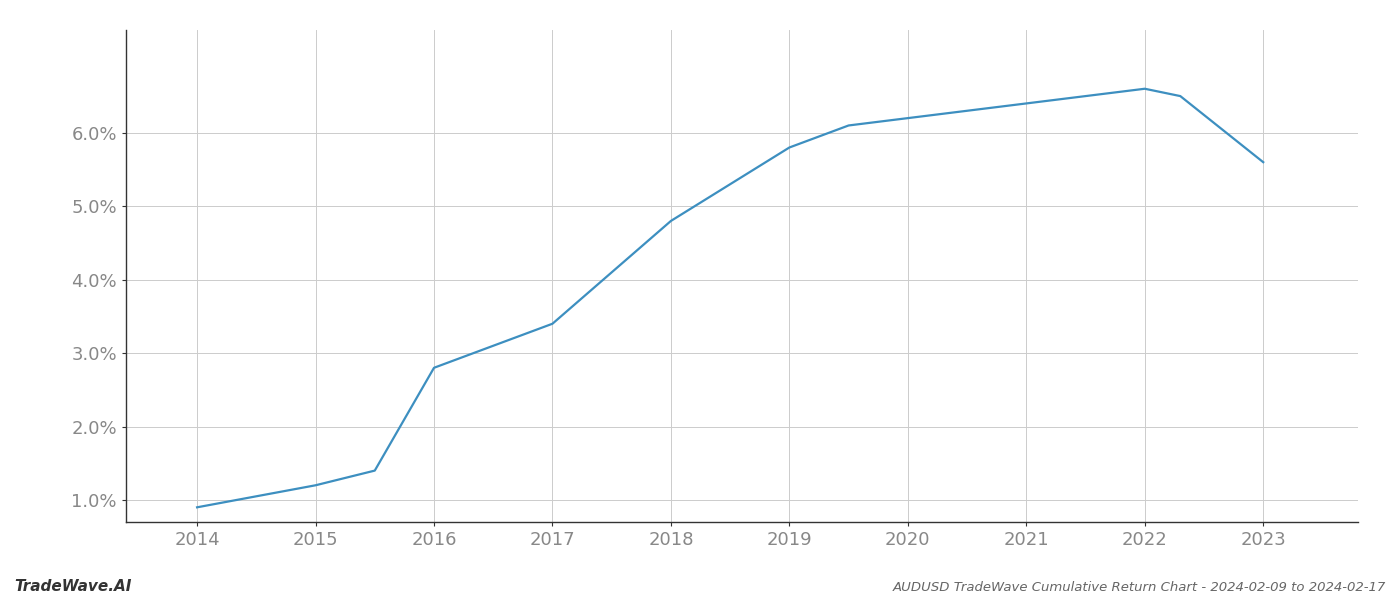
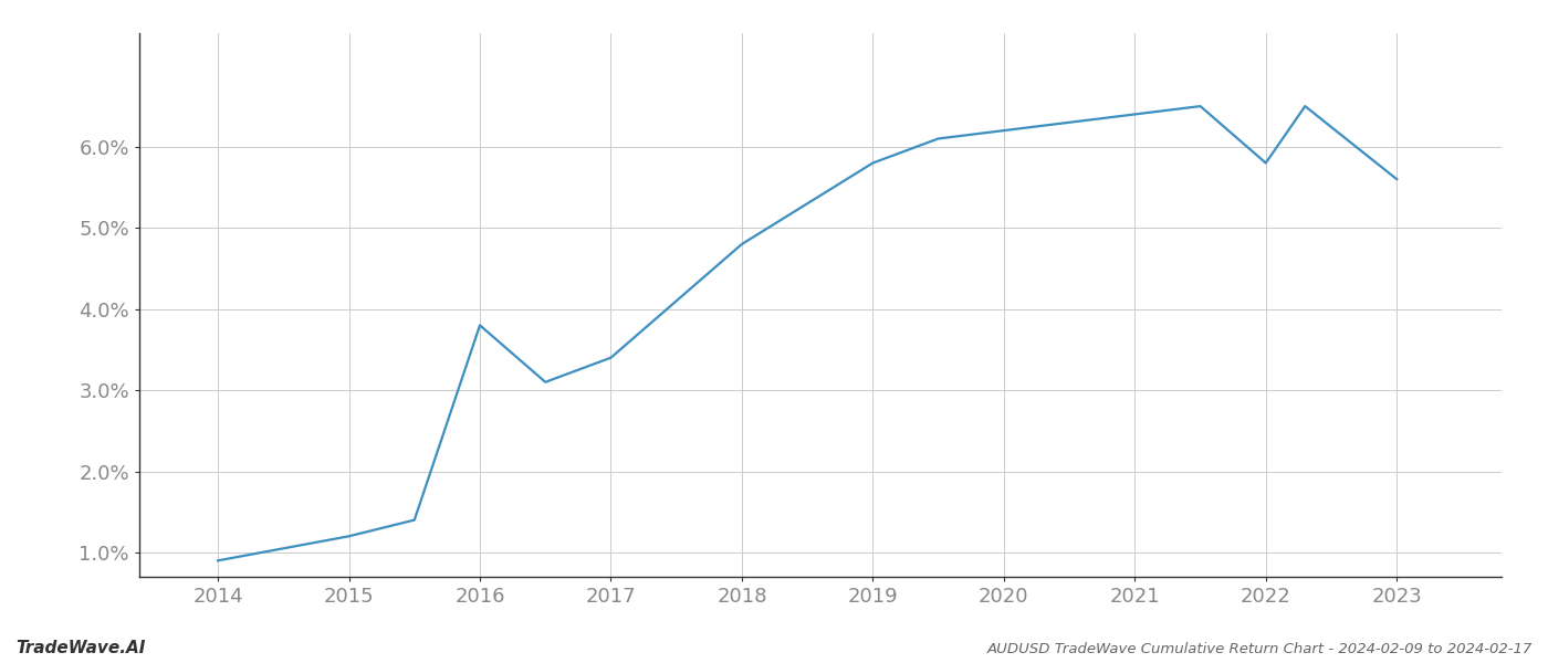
2016: 2.8% -> 3.8%
2022: 6.6% -> 5.8%
